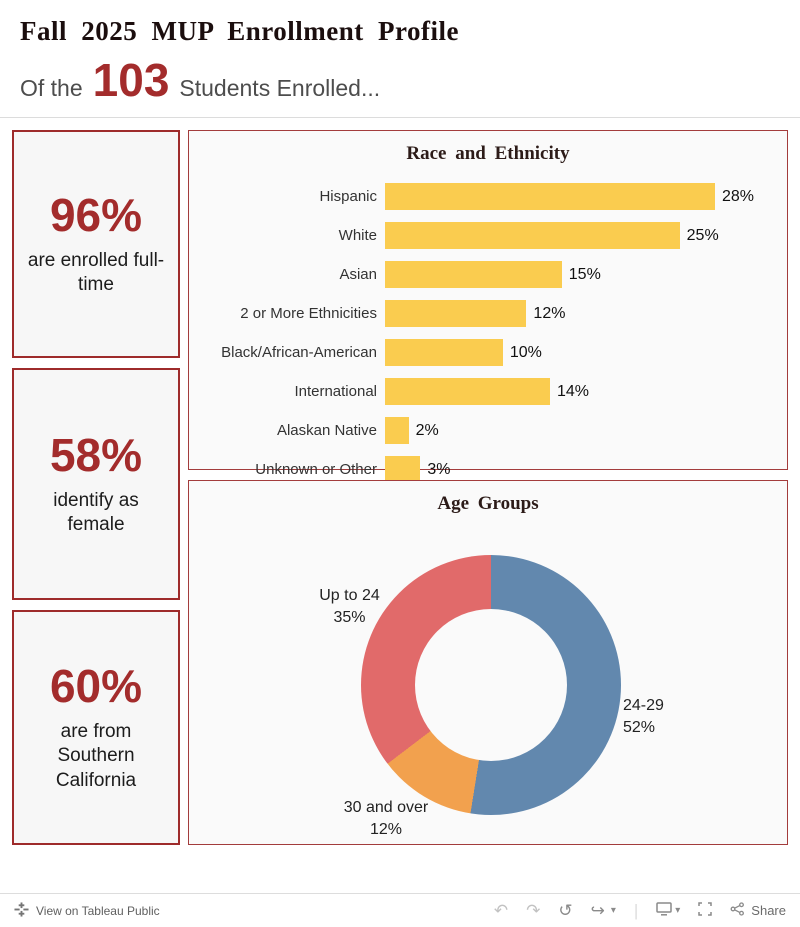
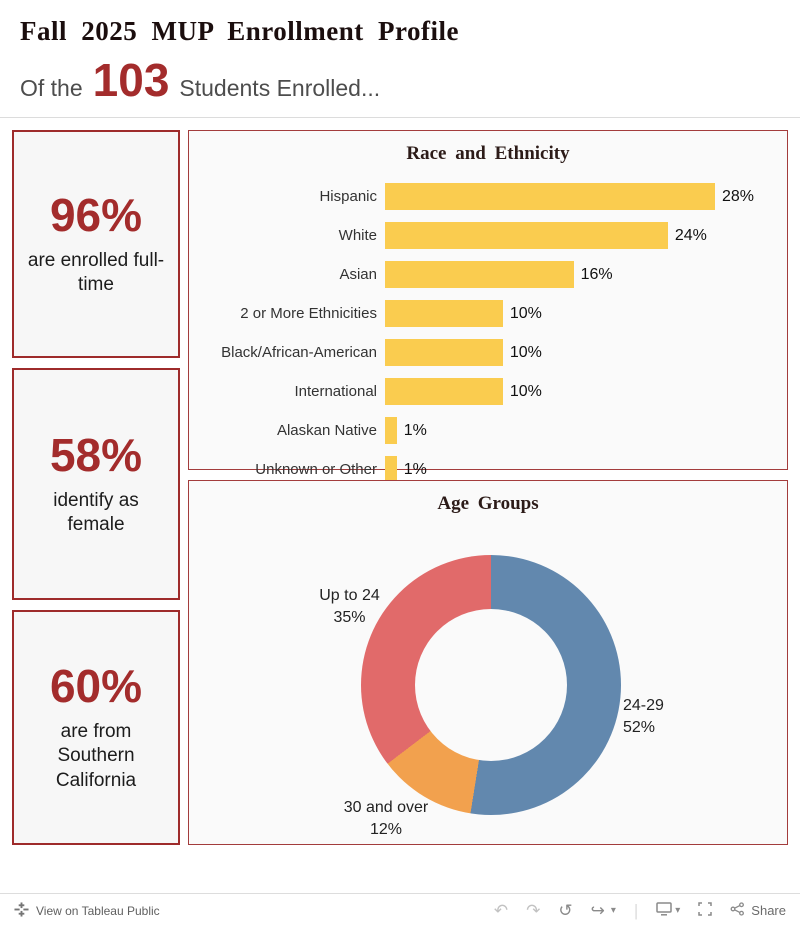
Race and Ethnicity/White: 25% -> 24%
Race and Ethnicity/Asian: 15% -> 16%
Race and Ethnicity/2 or More Ethnicities: 12% -> 10%
Race and Ethnicity/International: 14% -> 10%
Race and Ethnicity/Alaskan Native: 2% -> 1%
Race and Ethnicity/Unknown or Other: 3% -> 1%
